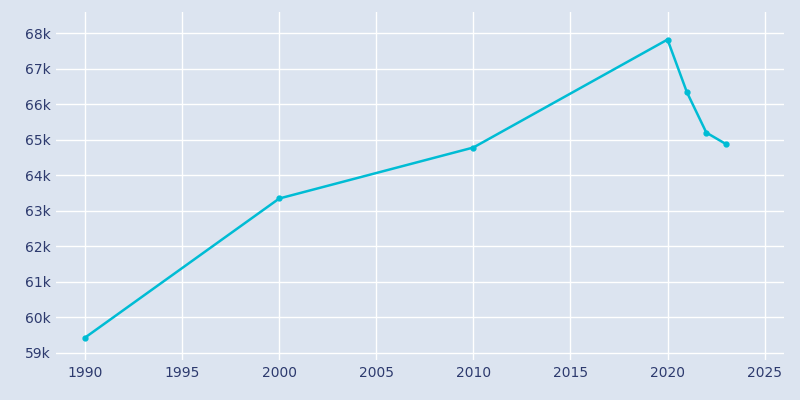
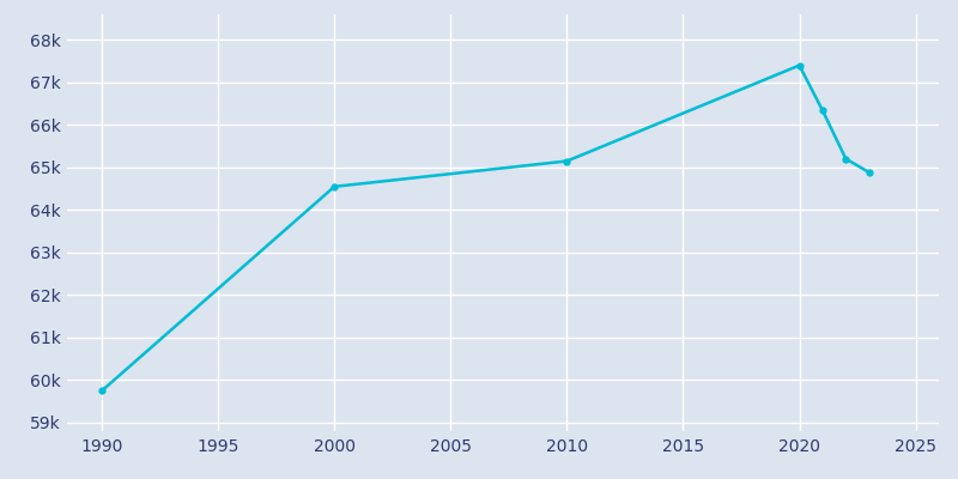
1990: 59.43k -> 59.75k
2000: 63.35k -> 64.55k
2010: 64.78k -> 65.15k
2020: 67.82k -> 67.40k
